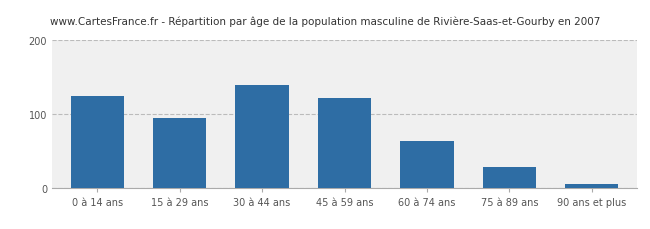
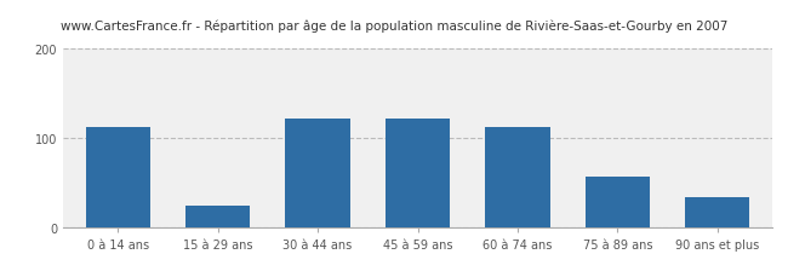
0 à 14 ans: 125 -> 112
15 à 29 ans: 95 -> 24
30 à 44 ans: 140 -> 122
60 à 74 ans: 63 -> 112
75 à 89 ans: 28 -> 56
90 ans et plus: 5 -> 34
